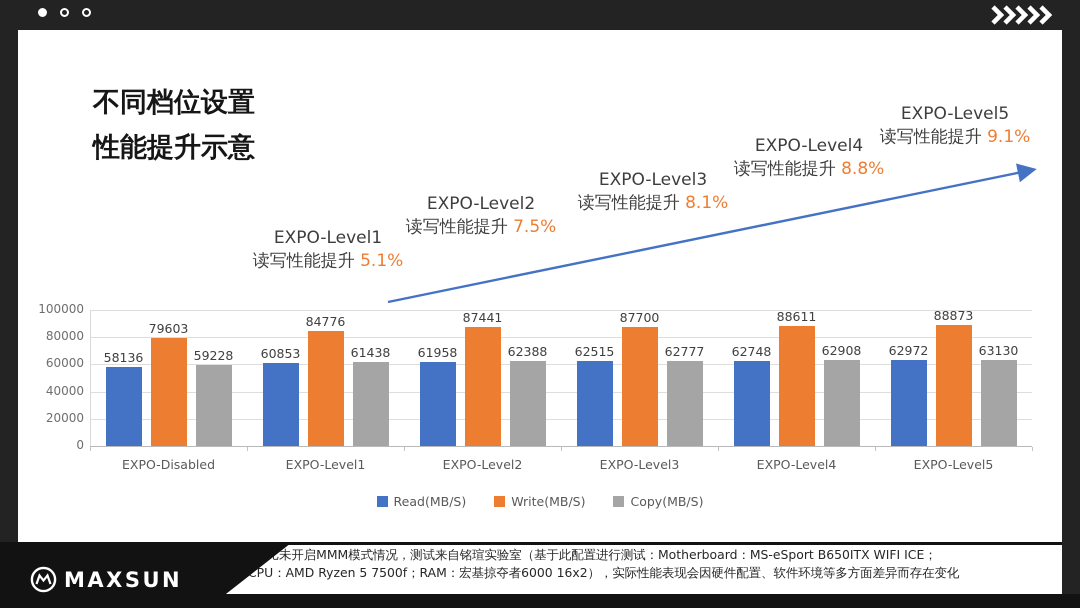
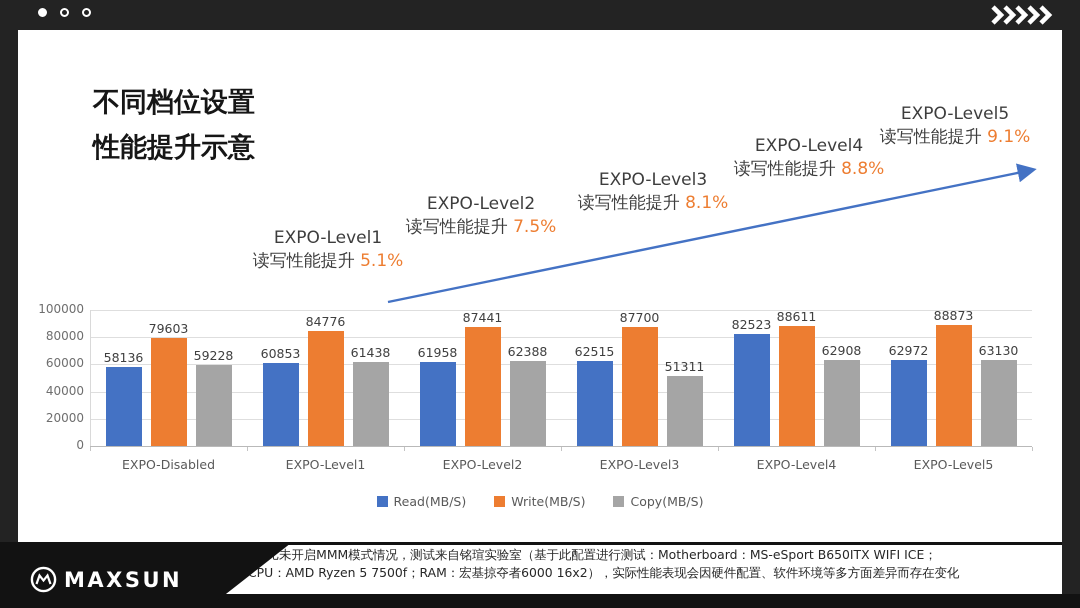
Copy(MB/S)/EXPO-Level3: 62777 -> 51311
Read(MB/S)/EXPO-Level4: 62748 -> 82523
